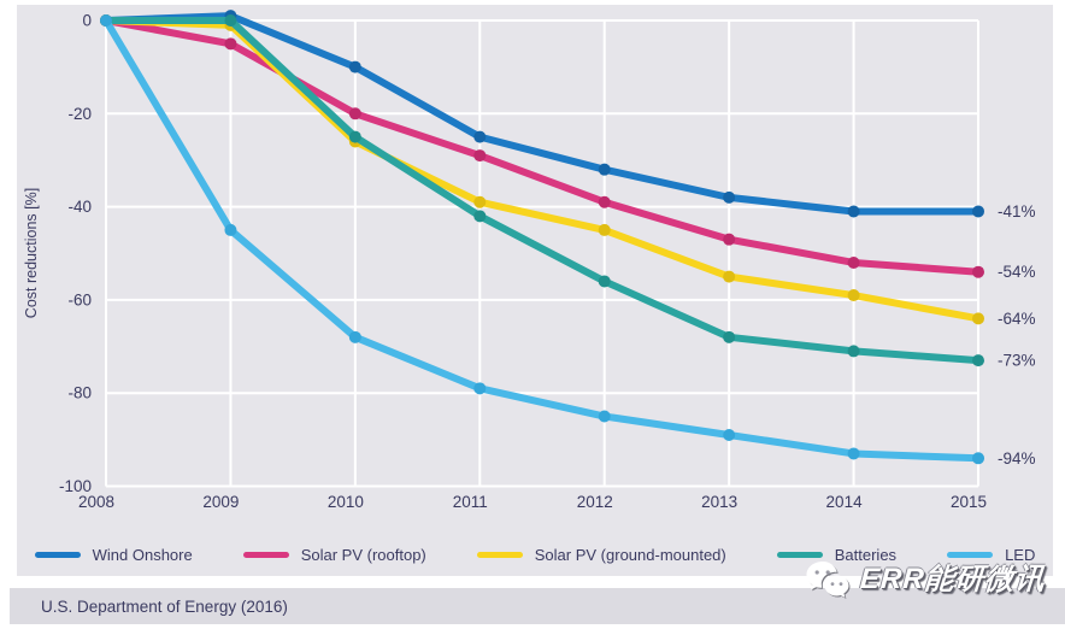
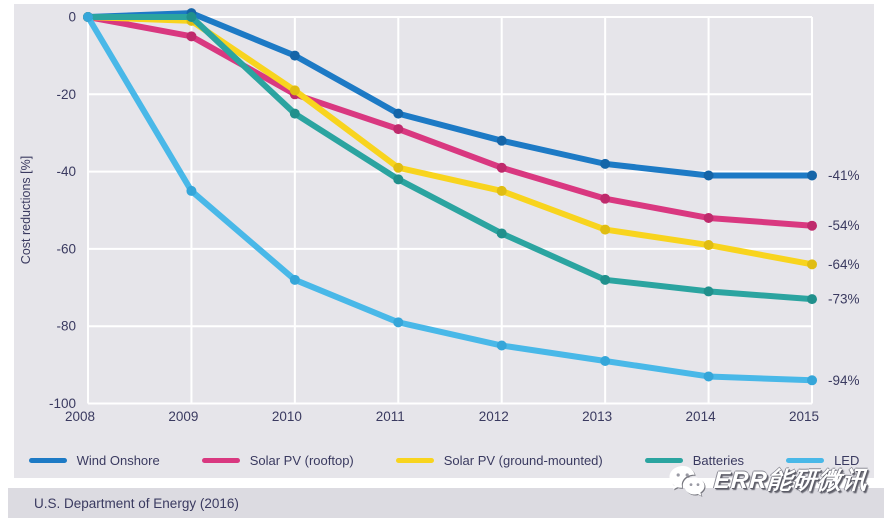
Solar PV (ground-mounted)/2010: -26 -> -19
